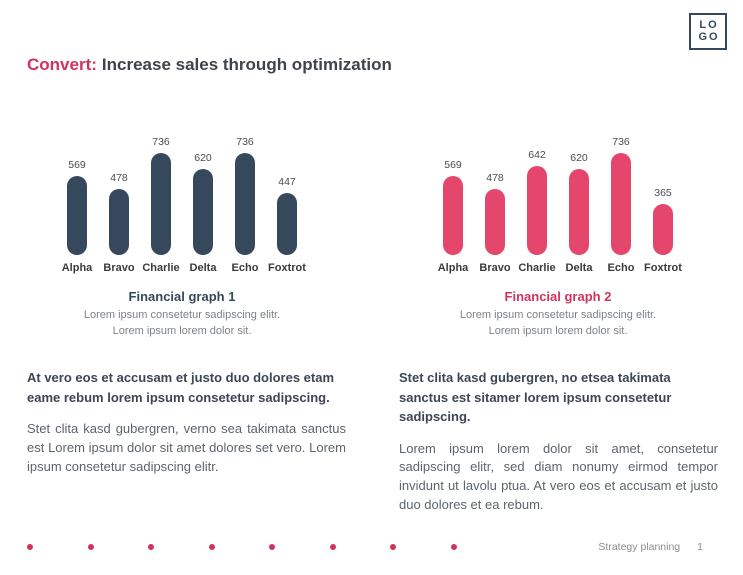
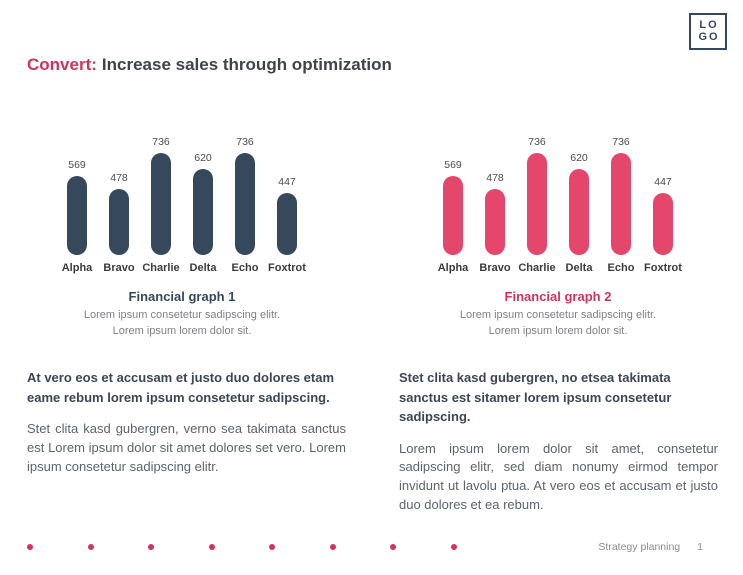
Financial graph 2/Charlie: 642 -> 736
Financial graph 2/Foxtrot: 365 -> 447
